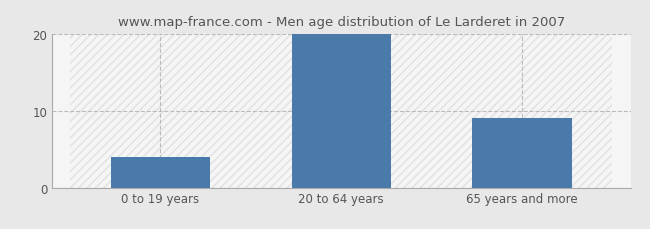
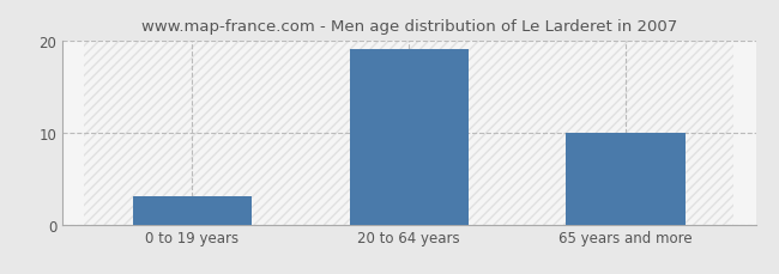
0 to 19 years: 4 -> 3
20 to 64 years: 20 -> 19
65 years and more: 9 -> 10
